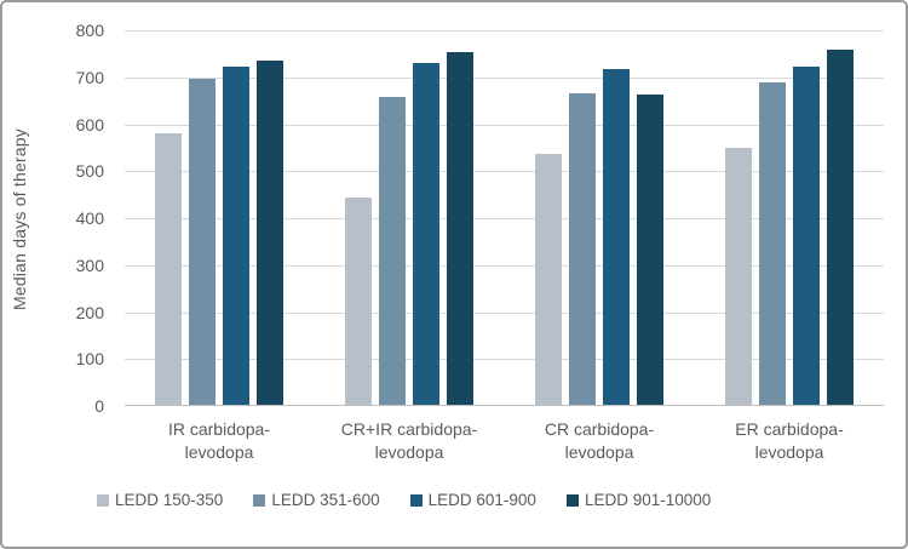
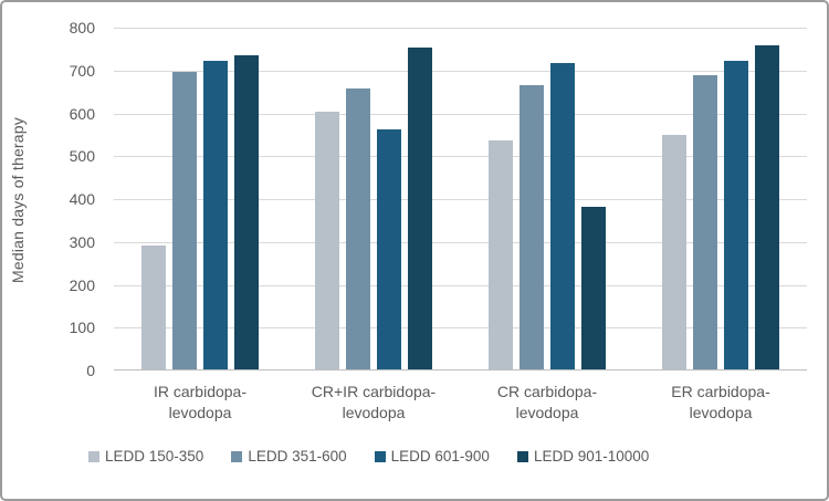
LEDD 150-350/IR carbidopa-levodopa: 580 -> 290
LEDD 150-350/CR+IR carbidopa-levodopa: 440 -> 600
LEDD 601-900/CR+IR carbidopa-levodopa: 730 -> 560
LEDD 901-10000/CR carbidopa-levodopa: 660 -> 380
